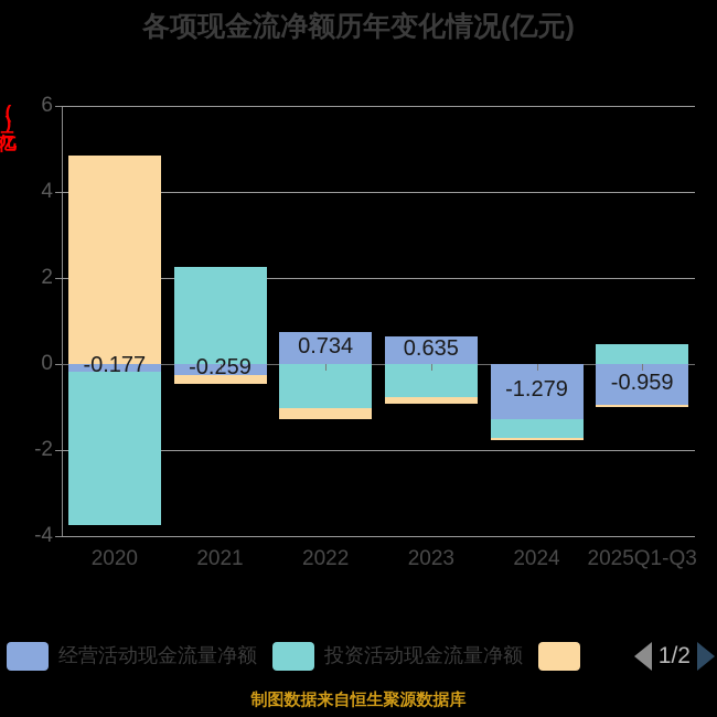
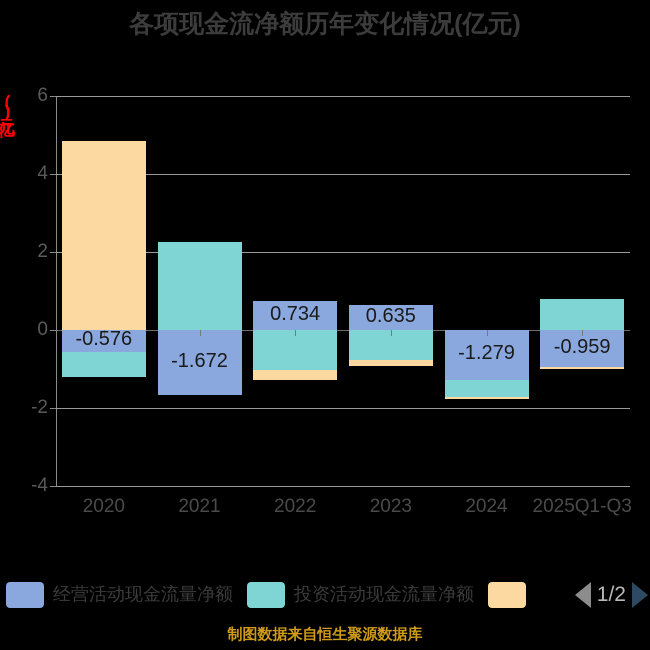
经营活动现金流量净额/2020: -0.177 -> -0.576
投资活动现金流量净额/2020: -3.8 -> -1.2
经营活动现金流量净额/2021: -0.259 -> -1.672
投资活动现金流量净额/2025Q1-Q3: 0.5 -> 0.8
